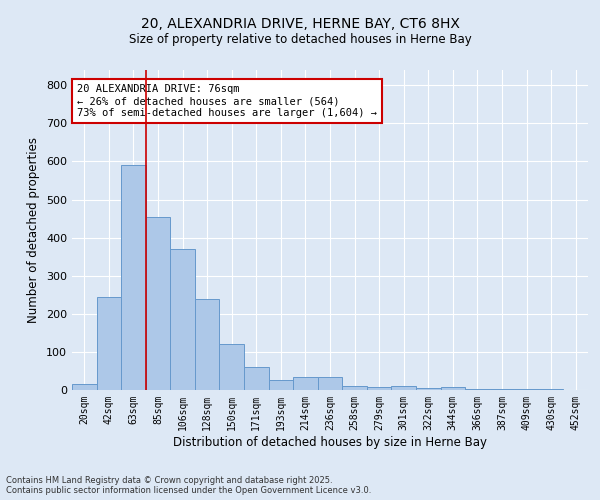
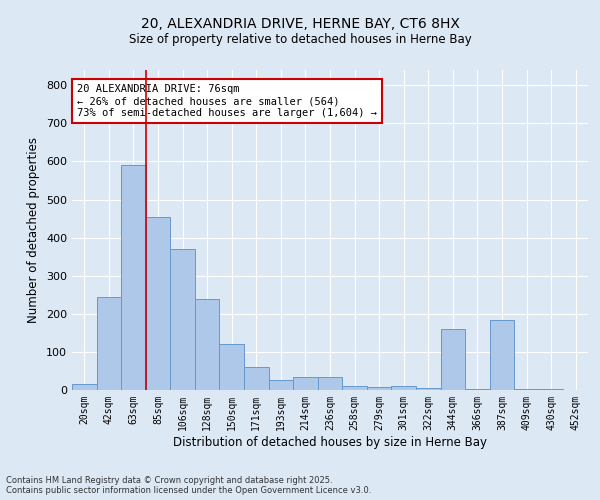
344sqm: 8 -> 160
387sqm: 3 -> 185
